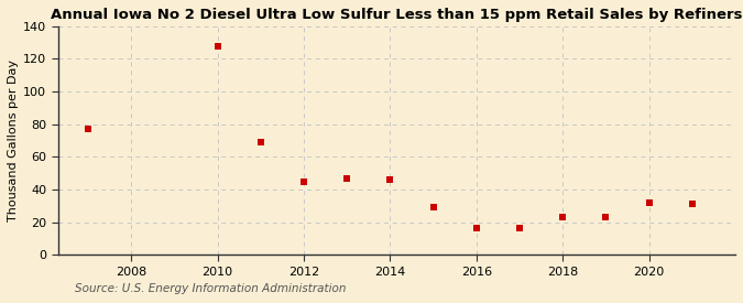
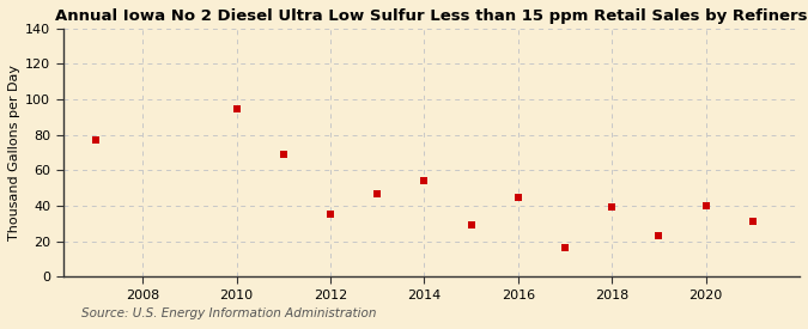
2010: 128 -> 95
2012: 45 -> 35
2014: 46 -> 54
2016: 16 -> 45
2018: 23 -> 39
2020: 32 -> 40
